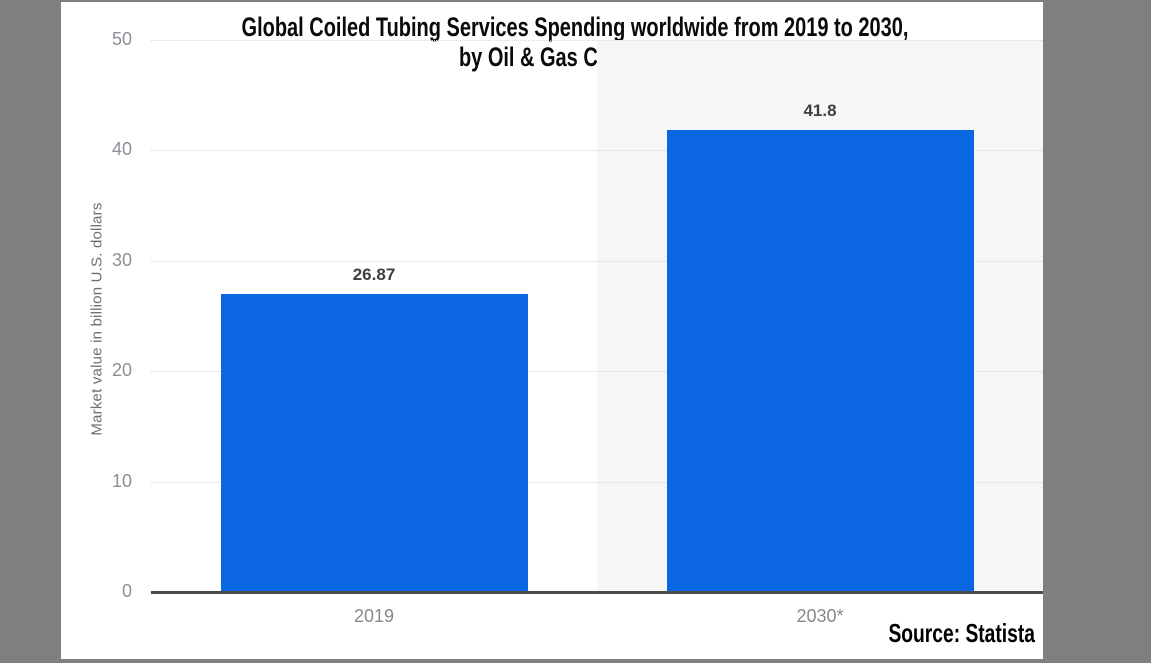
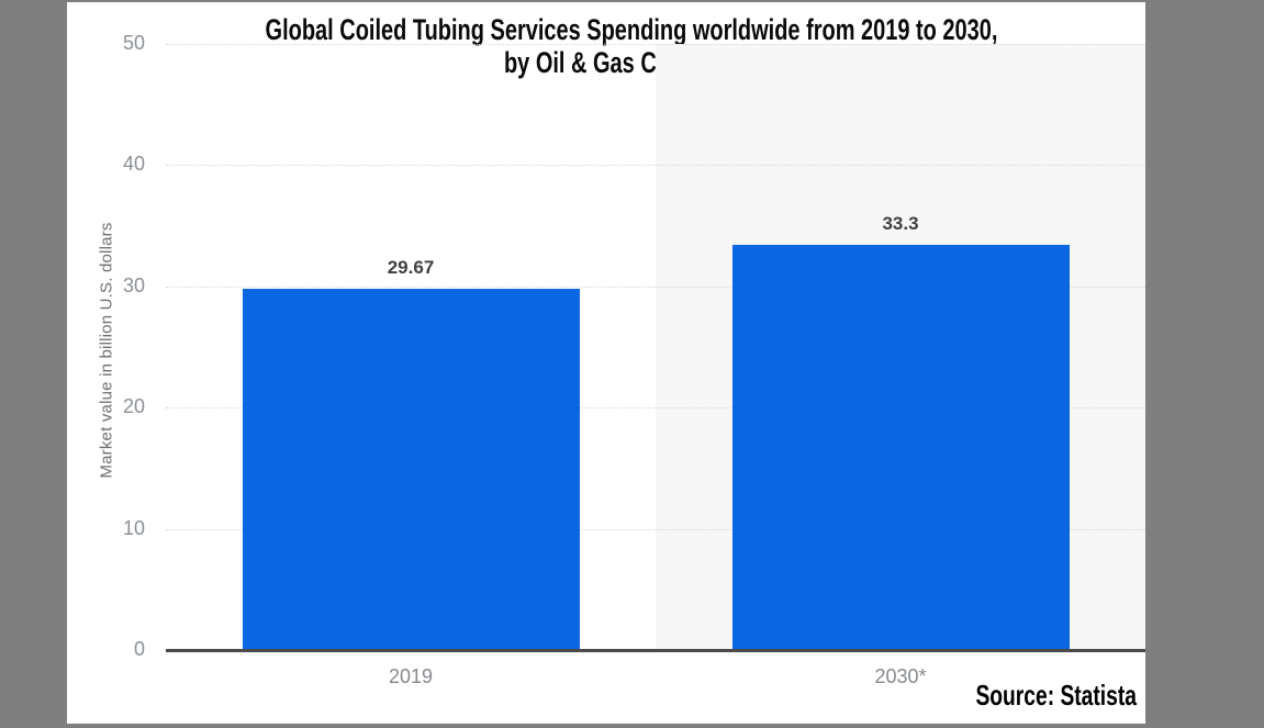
2019: 26.87 -> 29.67
2030*: 41.8 -> 33.3
